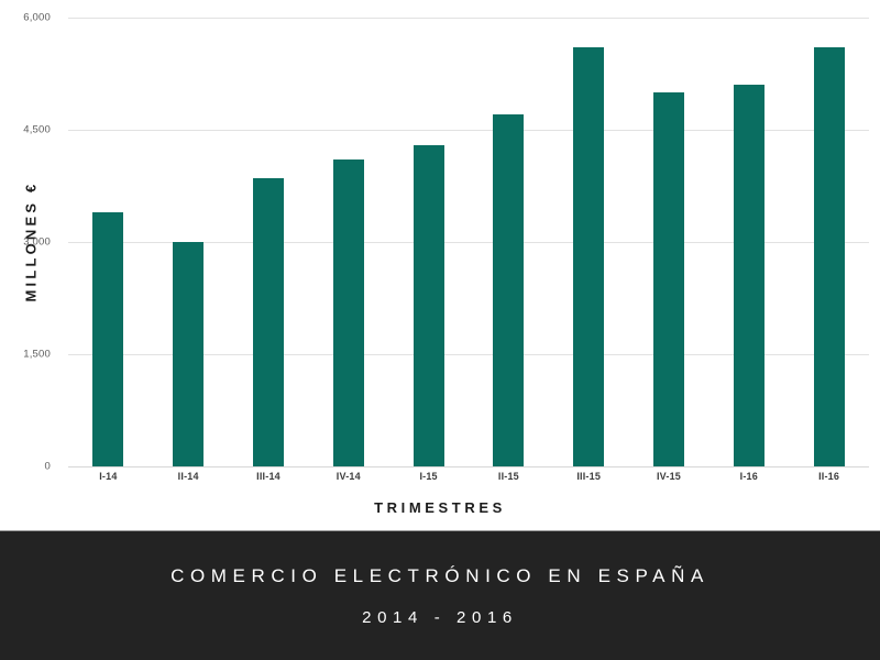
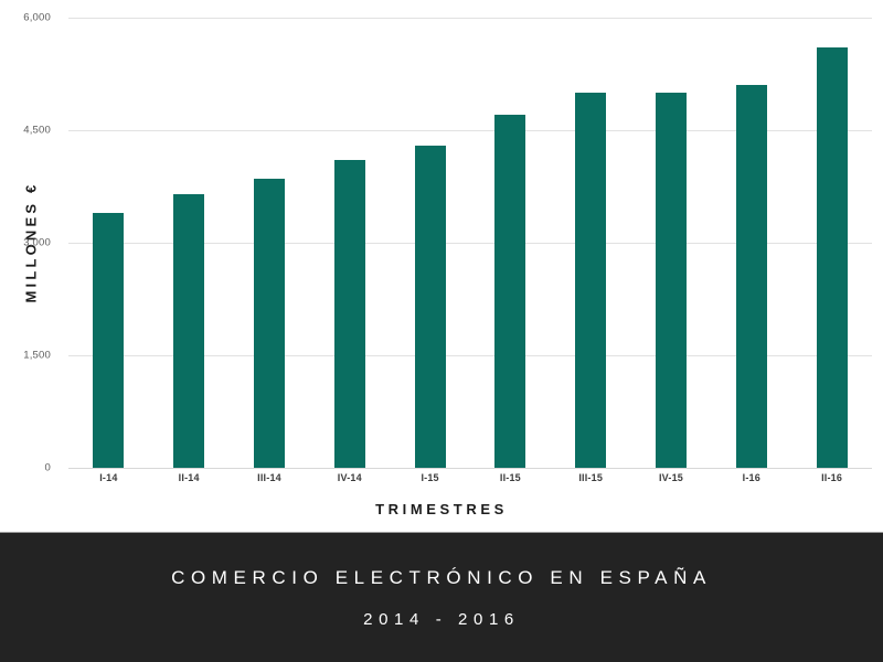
II-14: 3000 -> 3600
III-15: 5600 -> 5000
